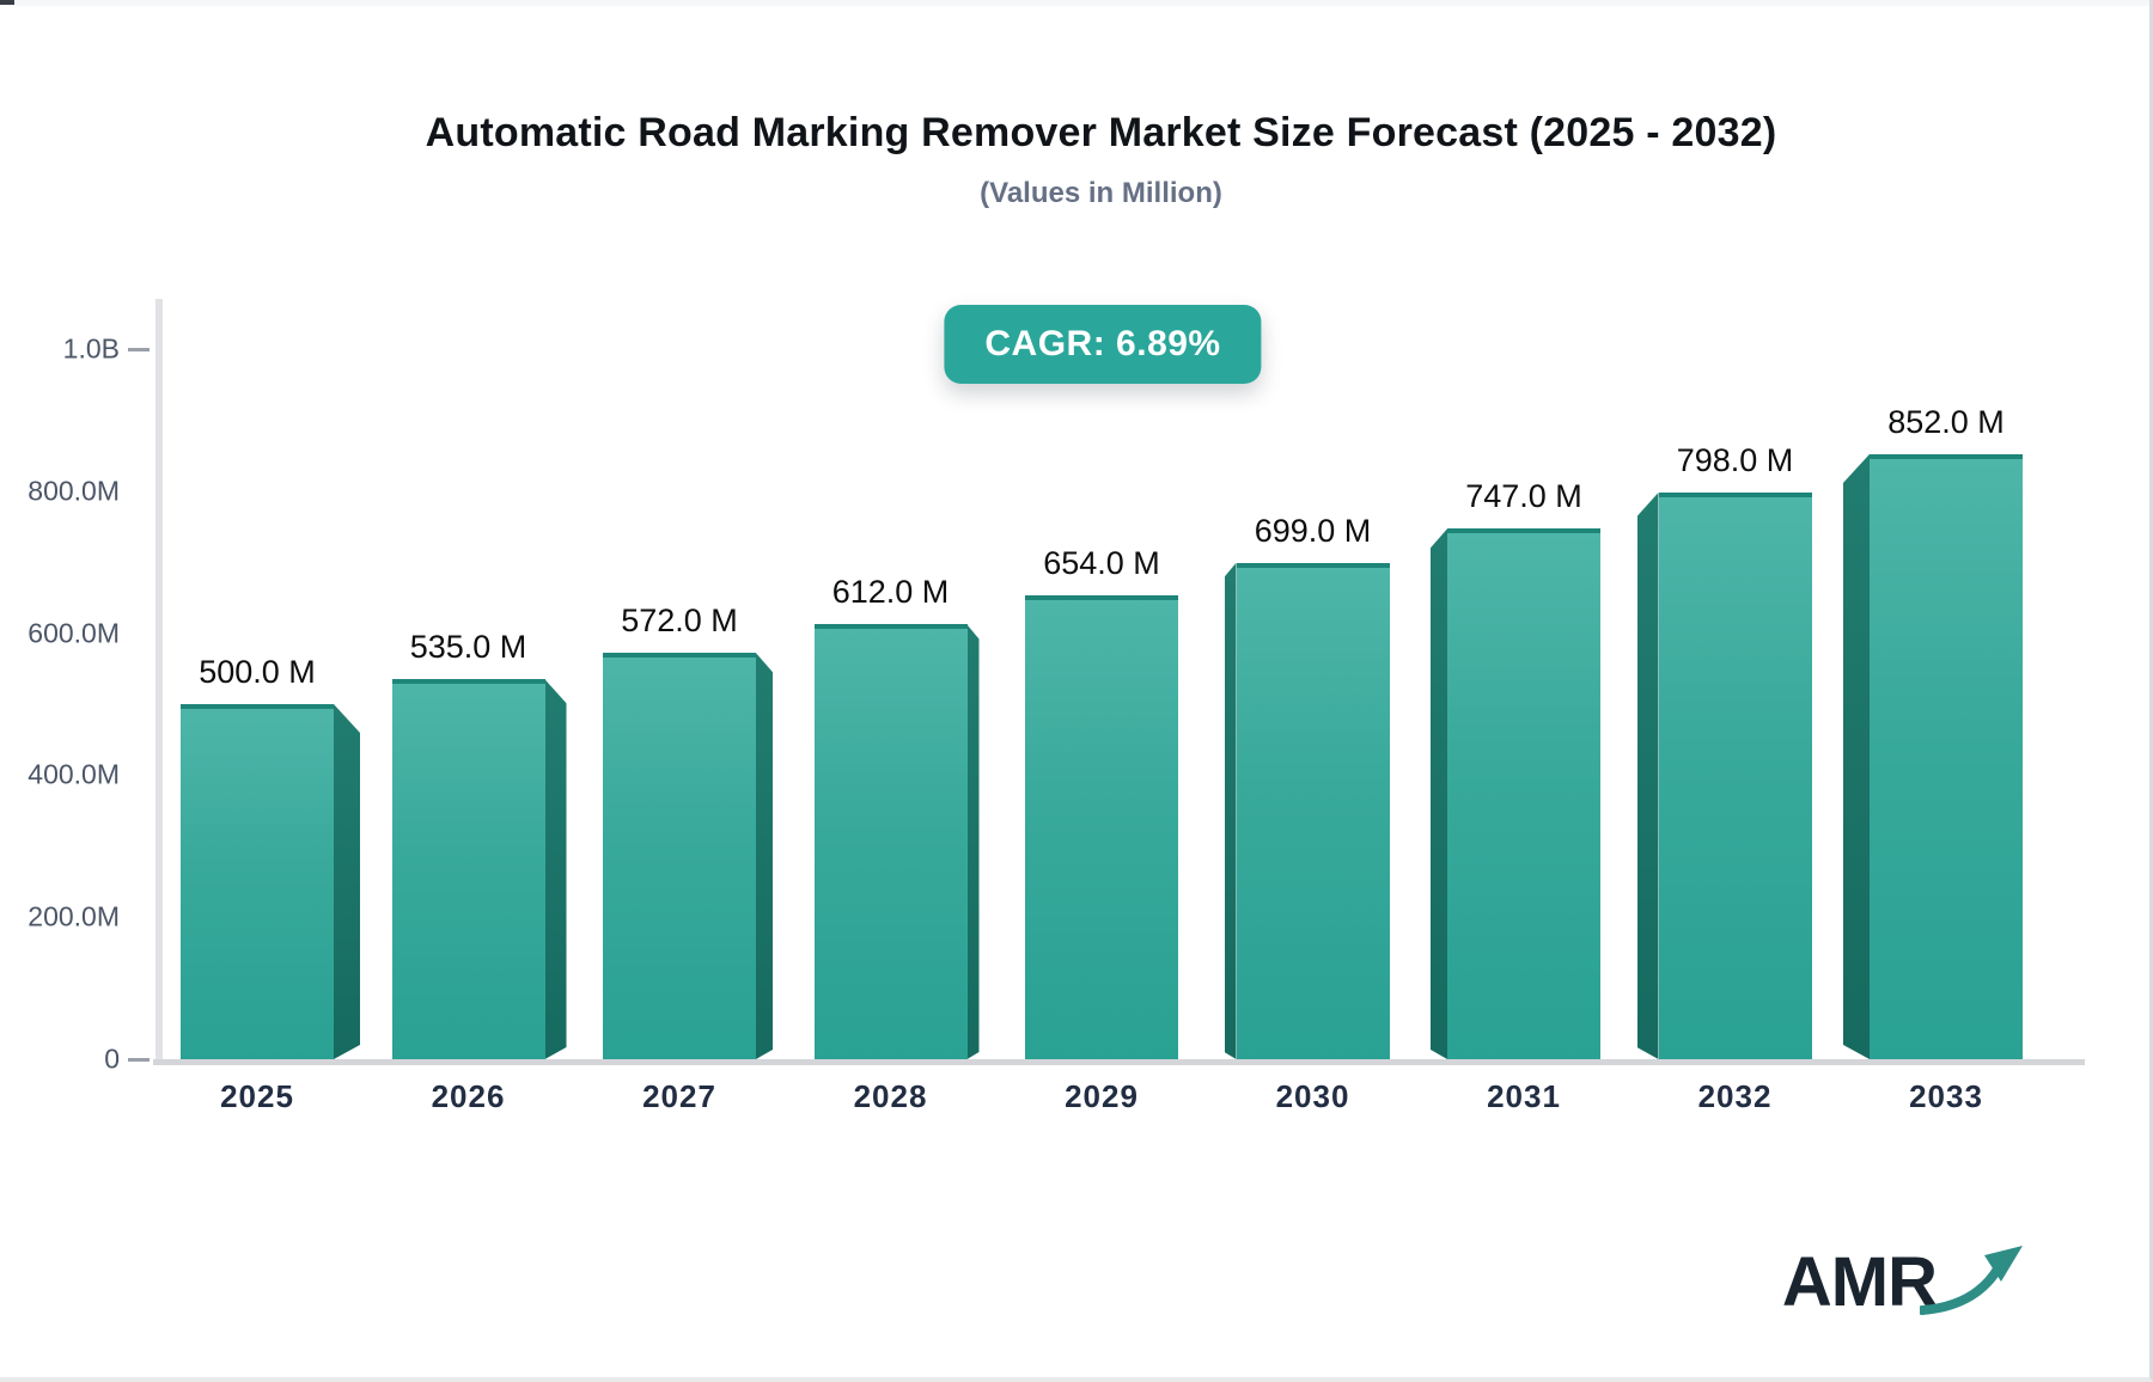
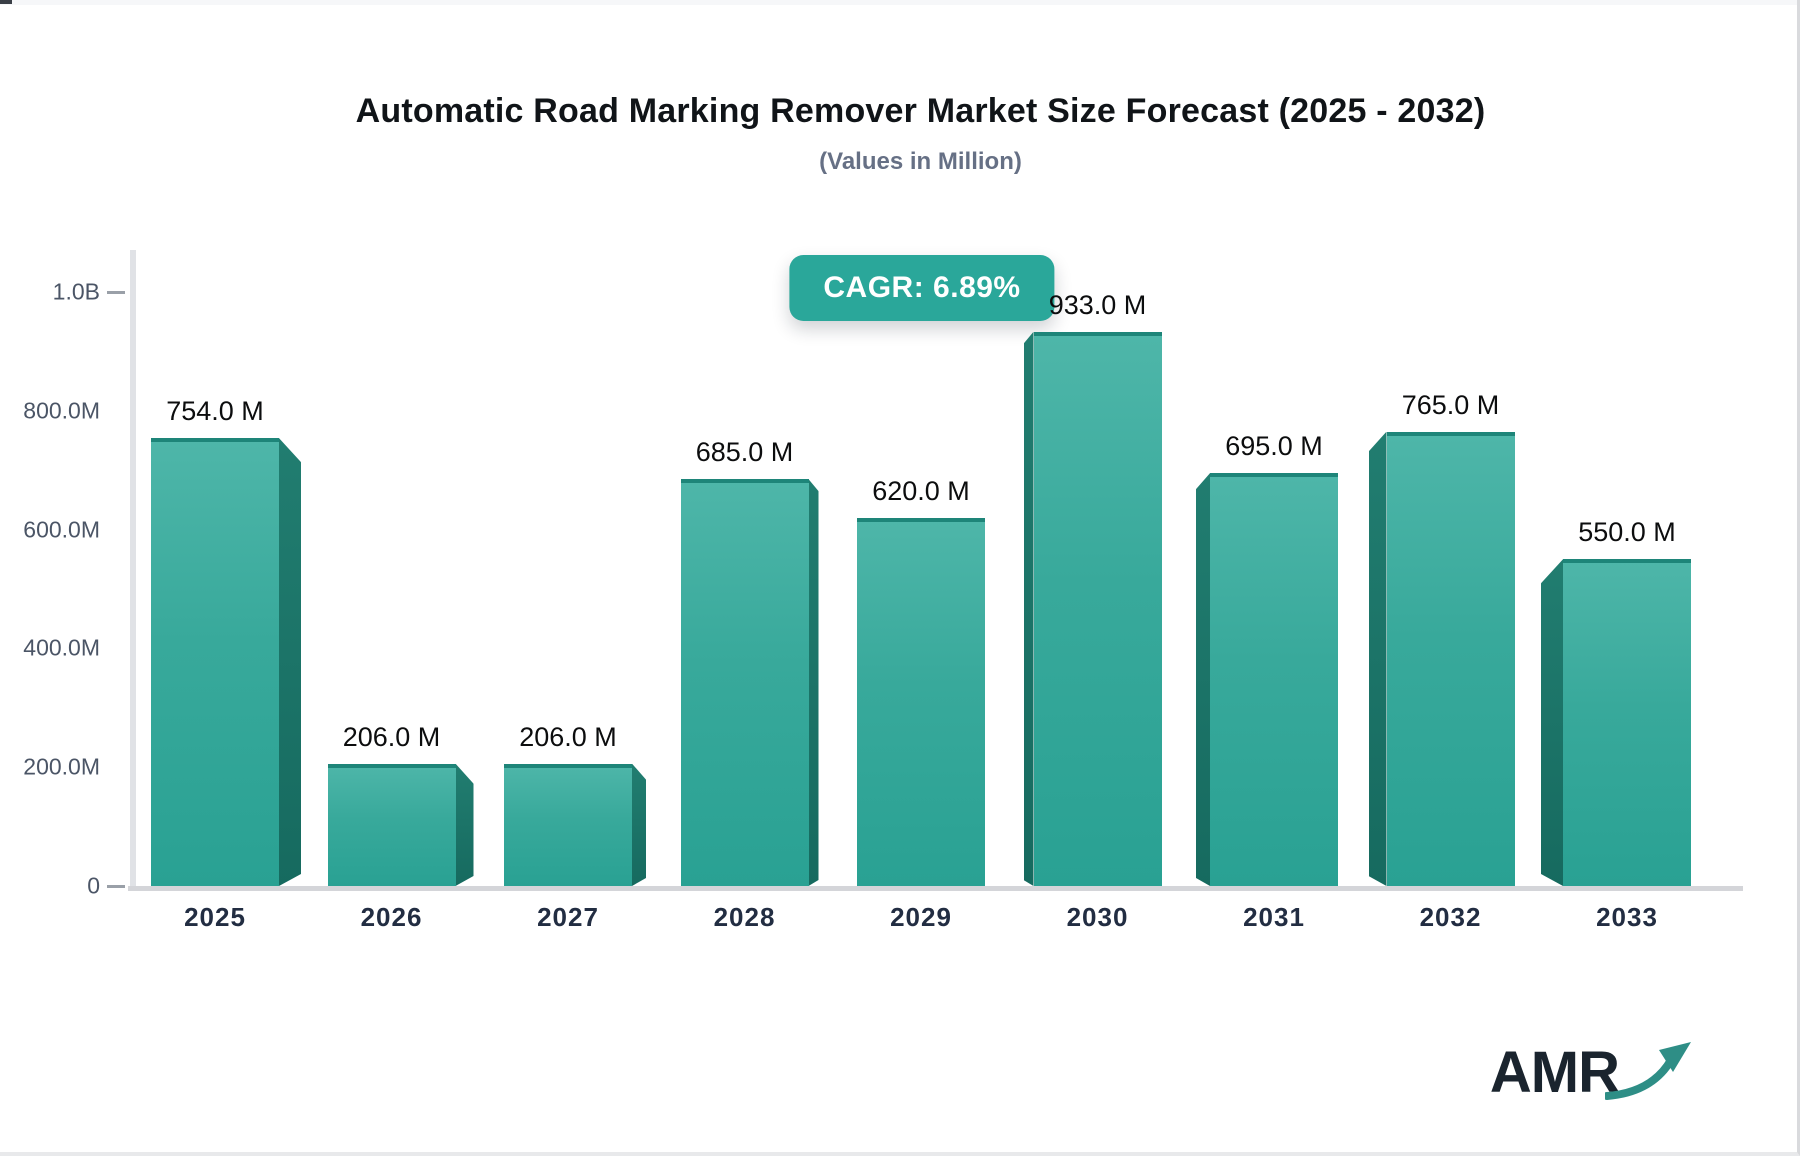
2025: 500.0 -> 754.0
2026: 535.0 -> 206.0
2027: 572.0 -> 206.0
2028: 612.0 -> 685.0
2029: 654.0 -> 620.0
2030: 699.0 -> 933.0
2031: 747.0 -> 695.0
2032: 798.0 -> 765.0
2033: 852.0 -> 550.0
